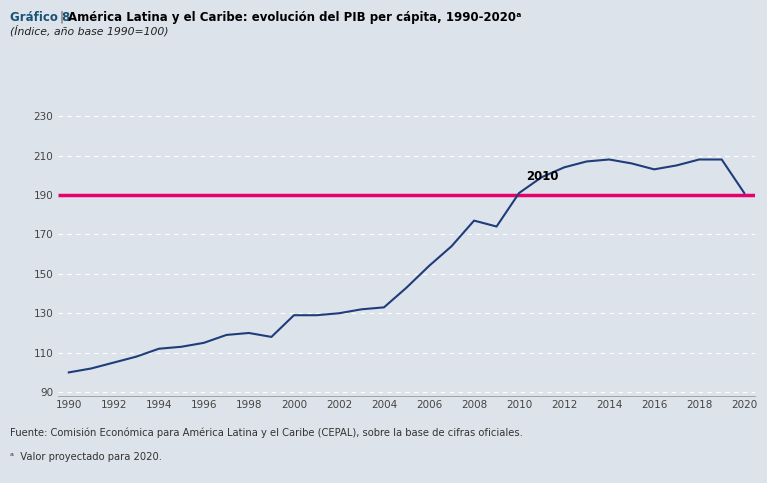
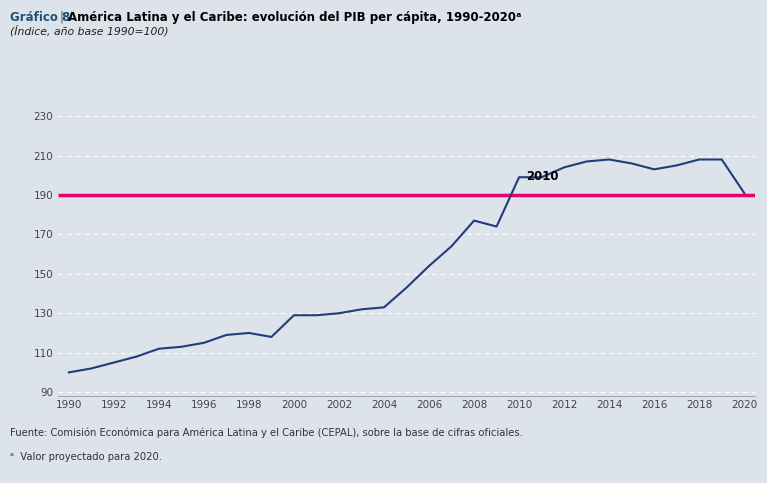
2010: 191 -> 199
